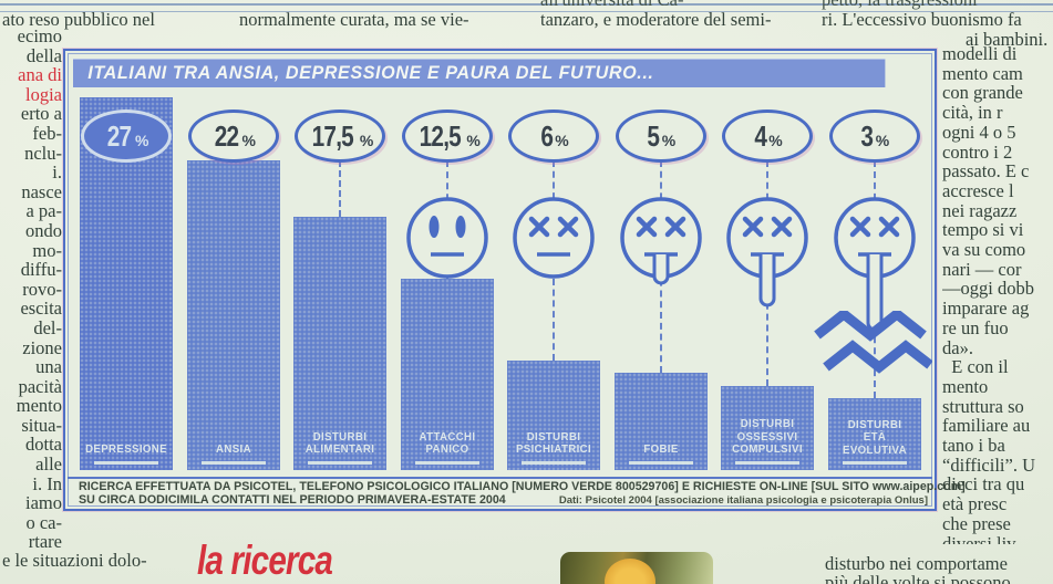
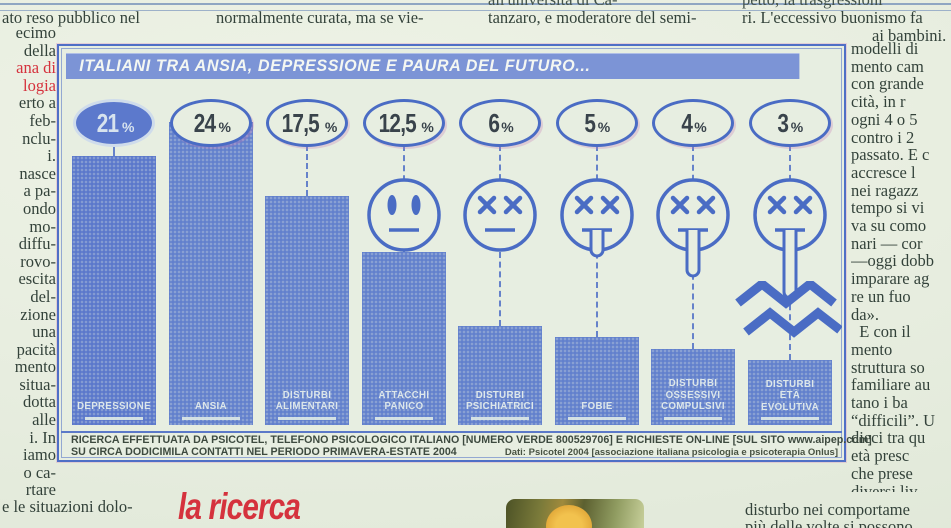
DEPRESSIONE: 27 -> 21
ANSIA: 22 -> 24
